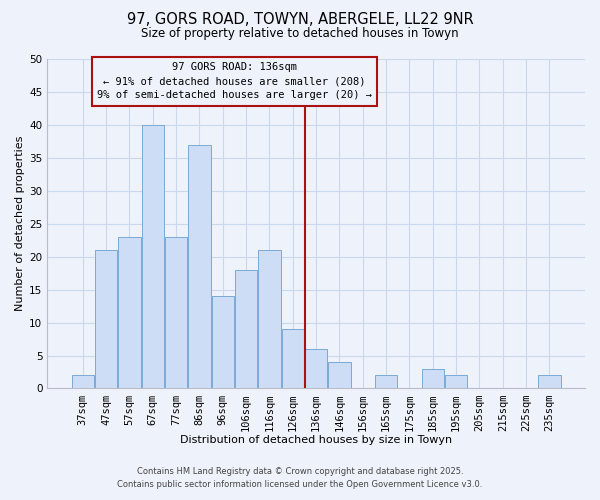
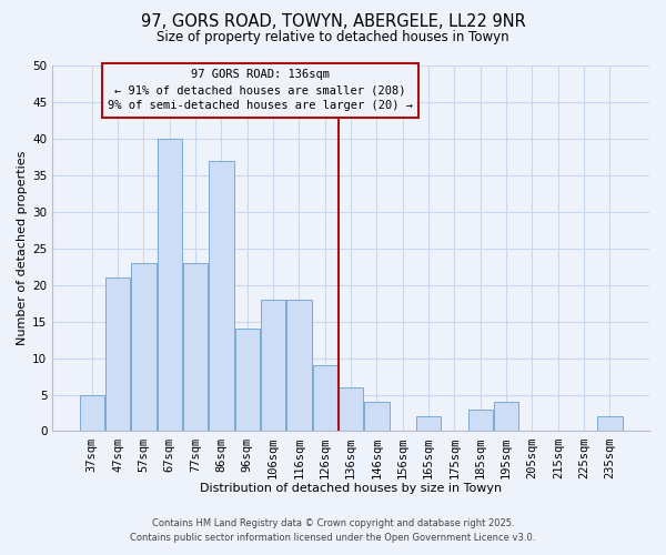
37sqm: 2 -> 5
116sqm: 21 -> 18
195sqm: 2 -> 4
